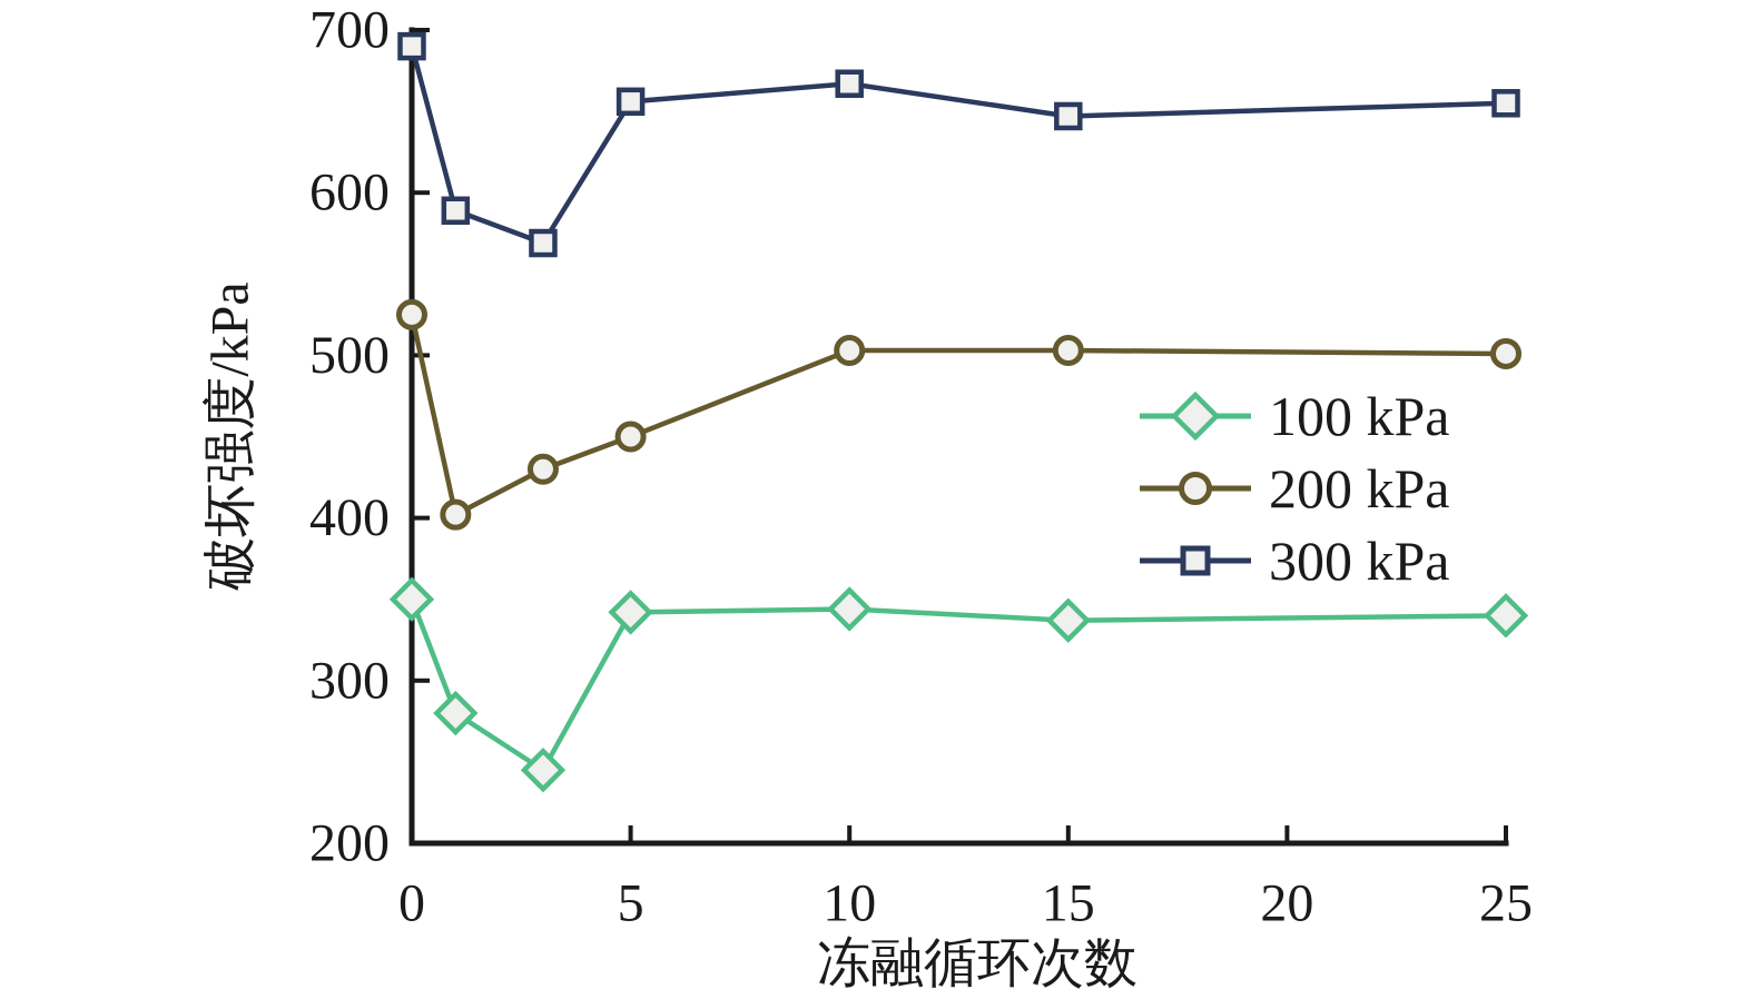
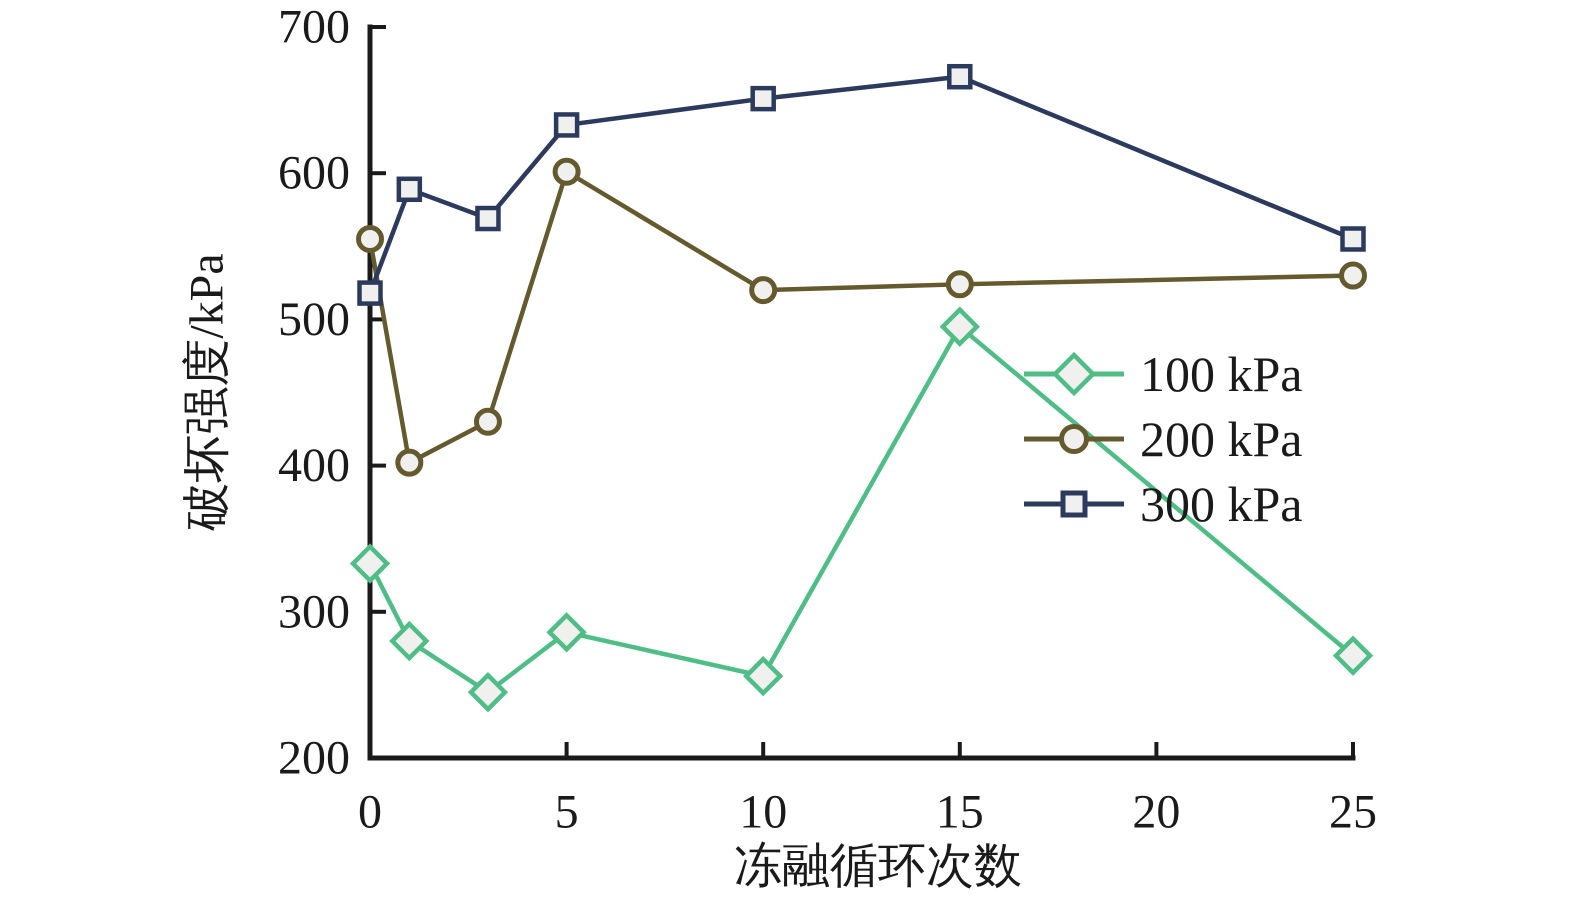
100 kPa/0: 350 -> 333
200 kPa/0: 525 -> 555
300 kPa/0: 690 -> 518
100 kPa/5: 342 -> 286
200 kPa/5: 450 -> 601
300 kPa/5: 656 -> 633
100 kPa/10: 344 -> 256
200 kPa/10: 503 -> 520
300 kPa/10: 667 -> 651
100 kPa/15: 337 -> 495
200 kPa/15: 503 -> 524
300 kPa/15: 647 -> 666
100 kPa/25: 340 -> 270
200 kPa/25: 501 -> 530
300 kPa/25: 655 -> 555
